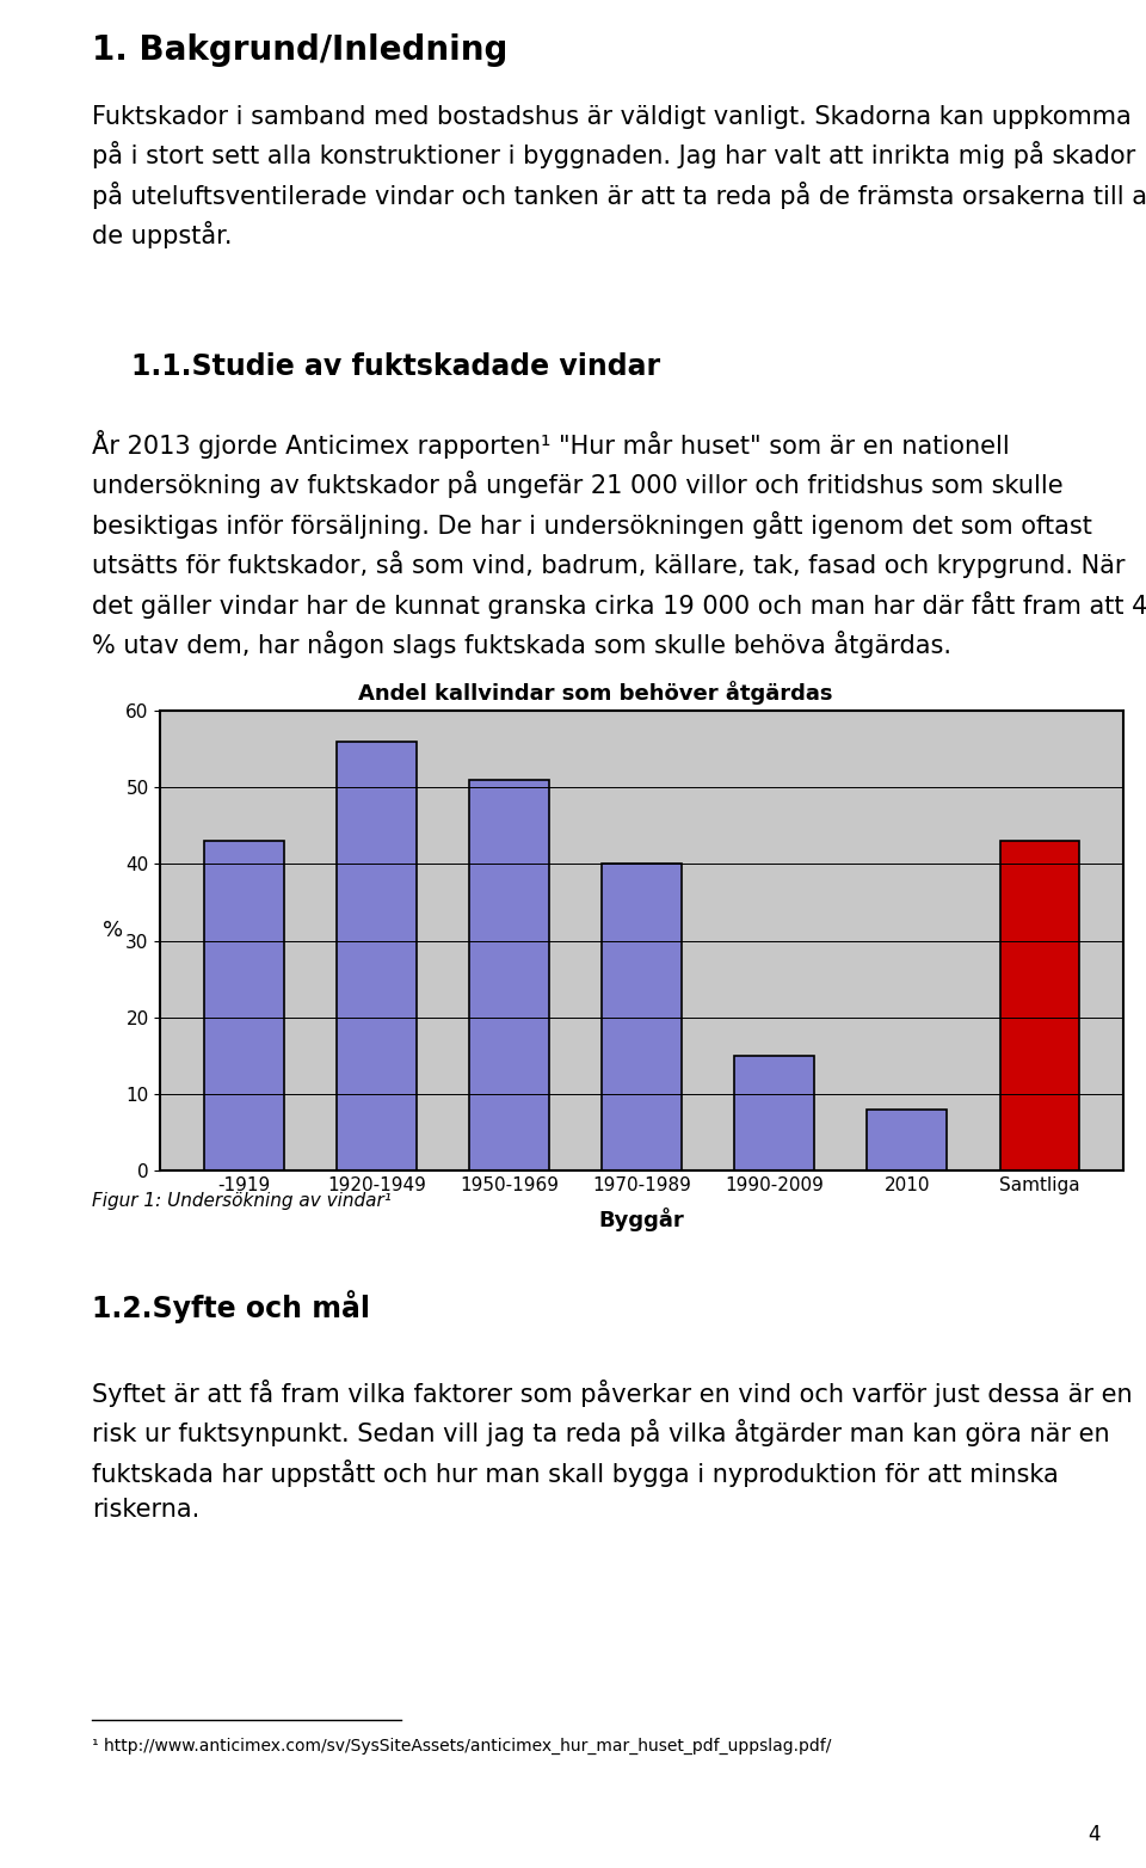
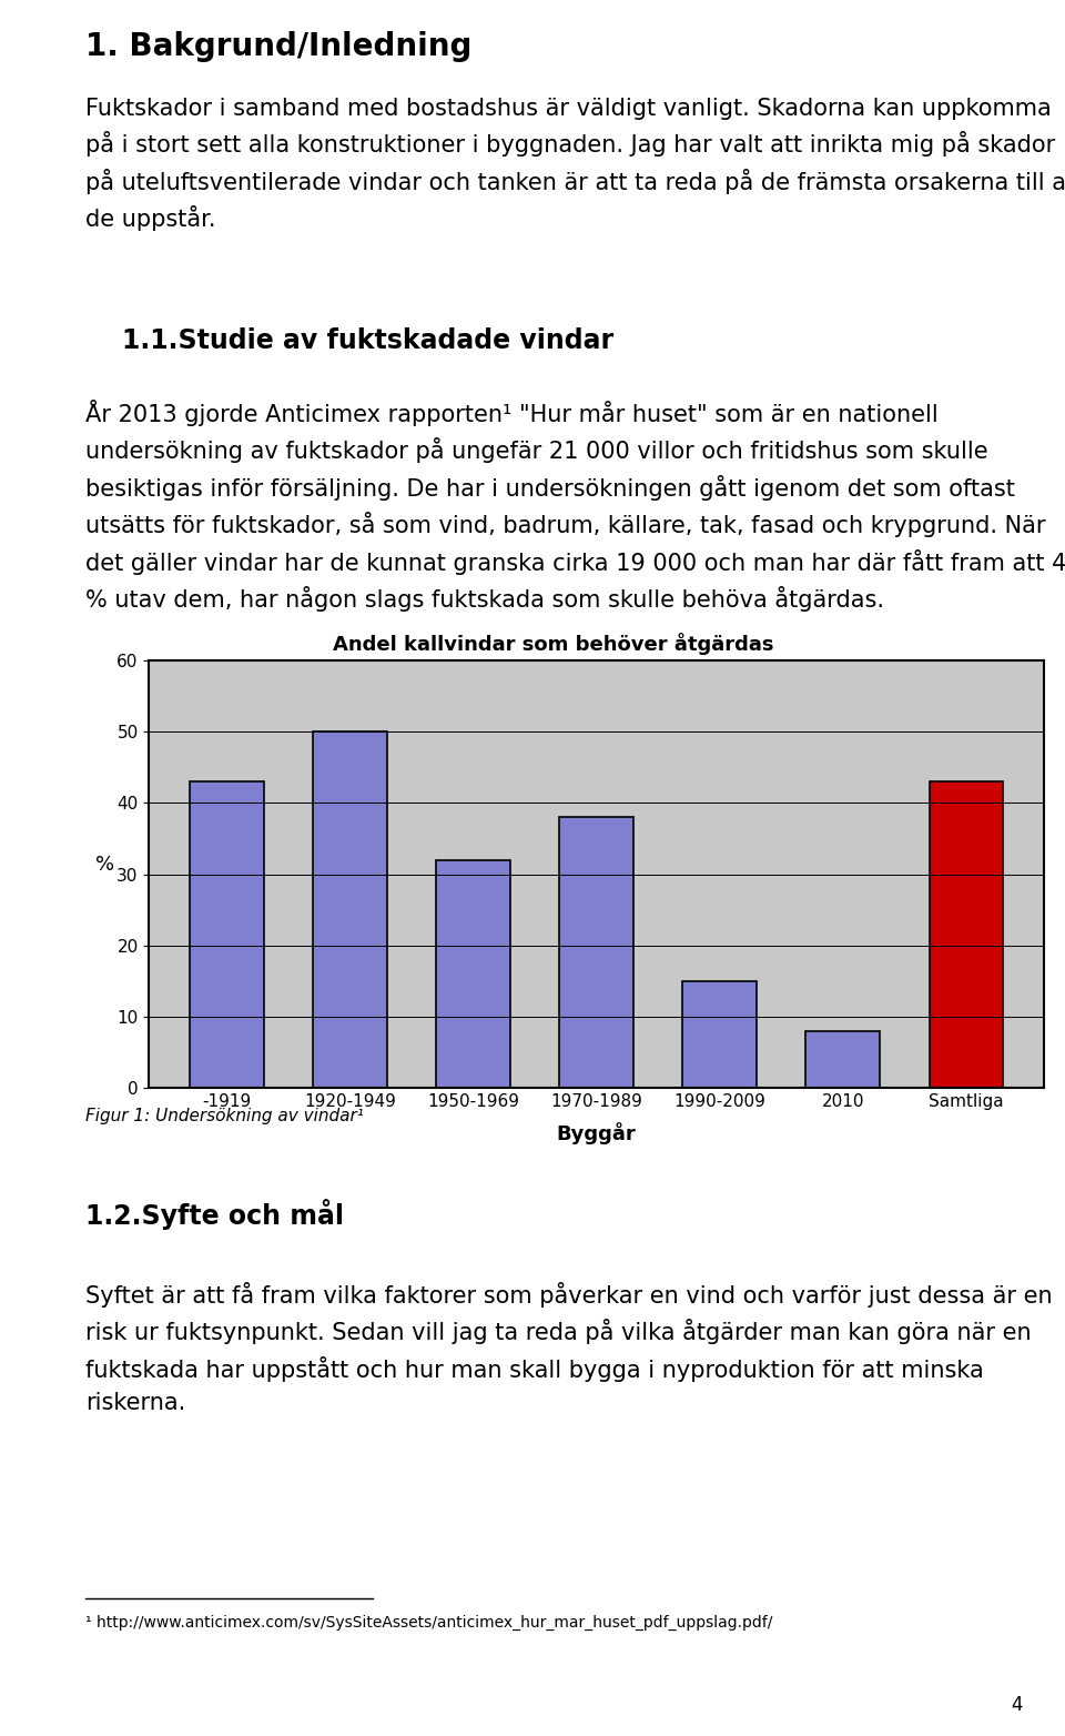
1920-1949: 56 -> 50
1950-1969: 51 -> 32
1970-1989: 40 -> 38
